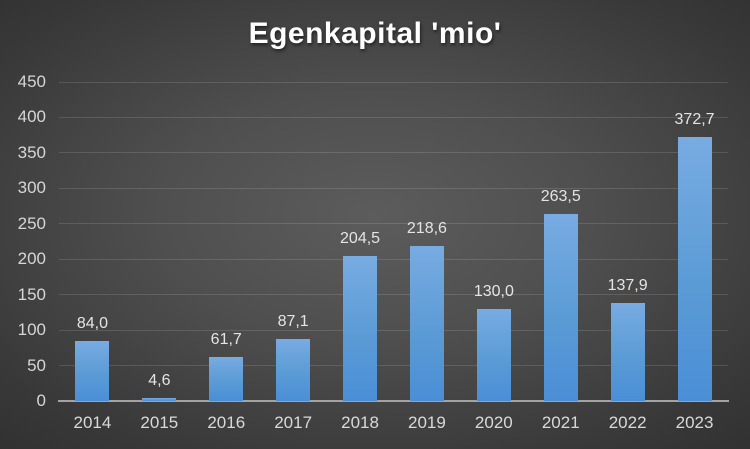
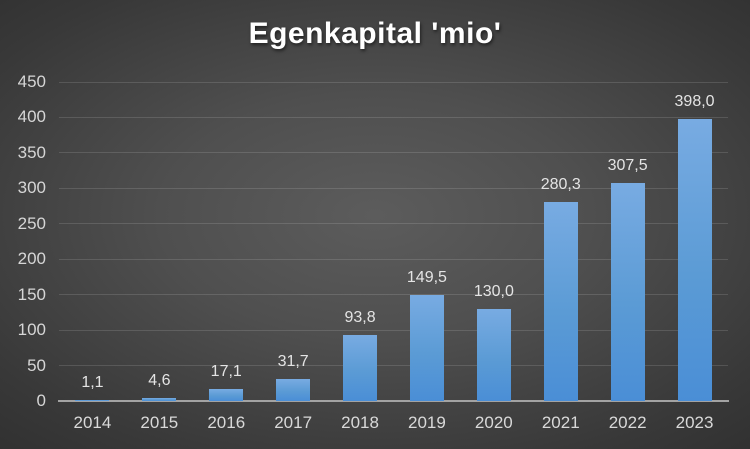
2014: 84,0 -> 1,1
2016: 61,7 -> 17,1
2017: 87,1 -> 31,7
2018: 204,5 -> 93,8
2019: 218,6 -> 149,5
2021: 263,5 -> 280,3
2022: 137,9 -> 307,5
2023: 372,7 -> 398,0
